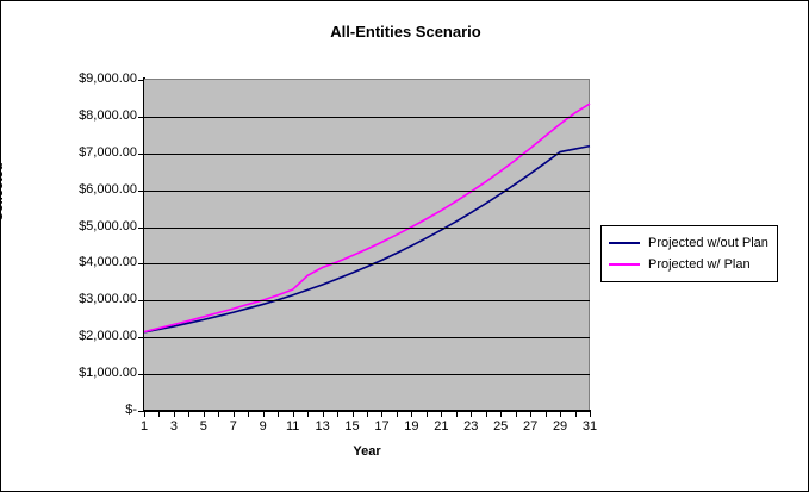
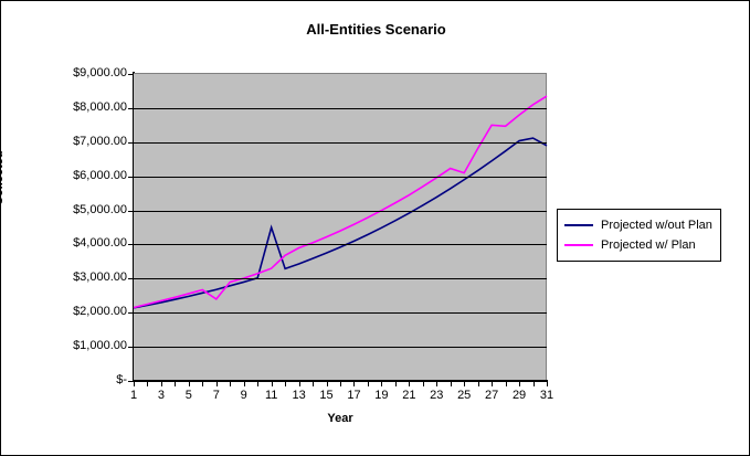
Projected w/ Plan/7: $2800 -> $2400
Projected w/out Plan/11: $3200 -> $4500
Projected w/ Plan/25: $6500 -> $6100
Projected w/ Plan/27: $7100 -> $7500
Projected w/out Plan/31: $7200 -> $6900
